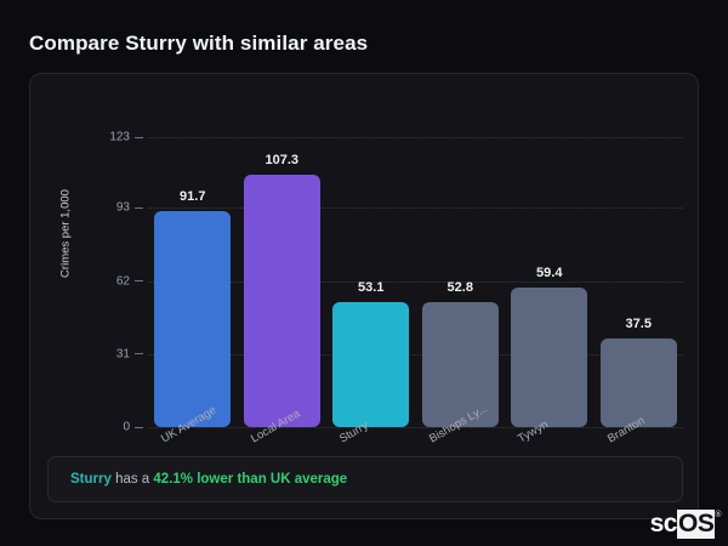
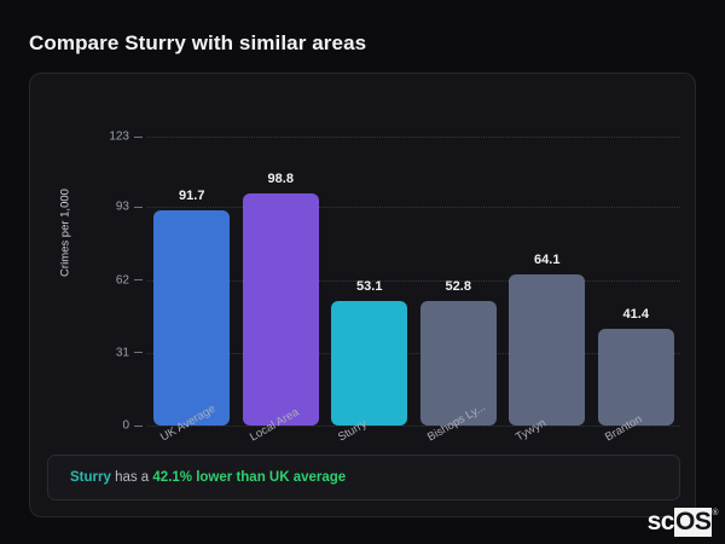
Local Area: 107.3 -> 98.8
Tywyn: 59.4 -> 64.1
Branton: 37.5 -> 41.4
